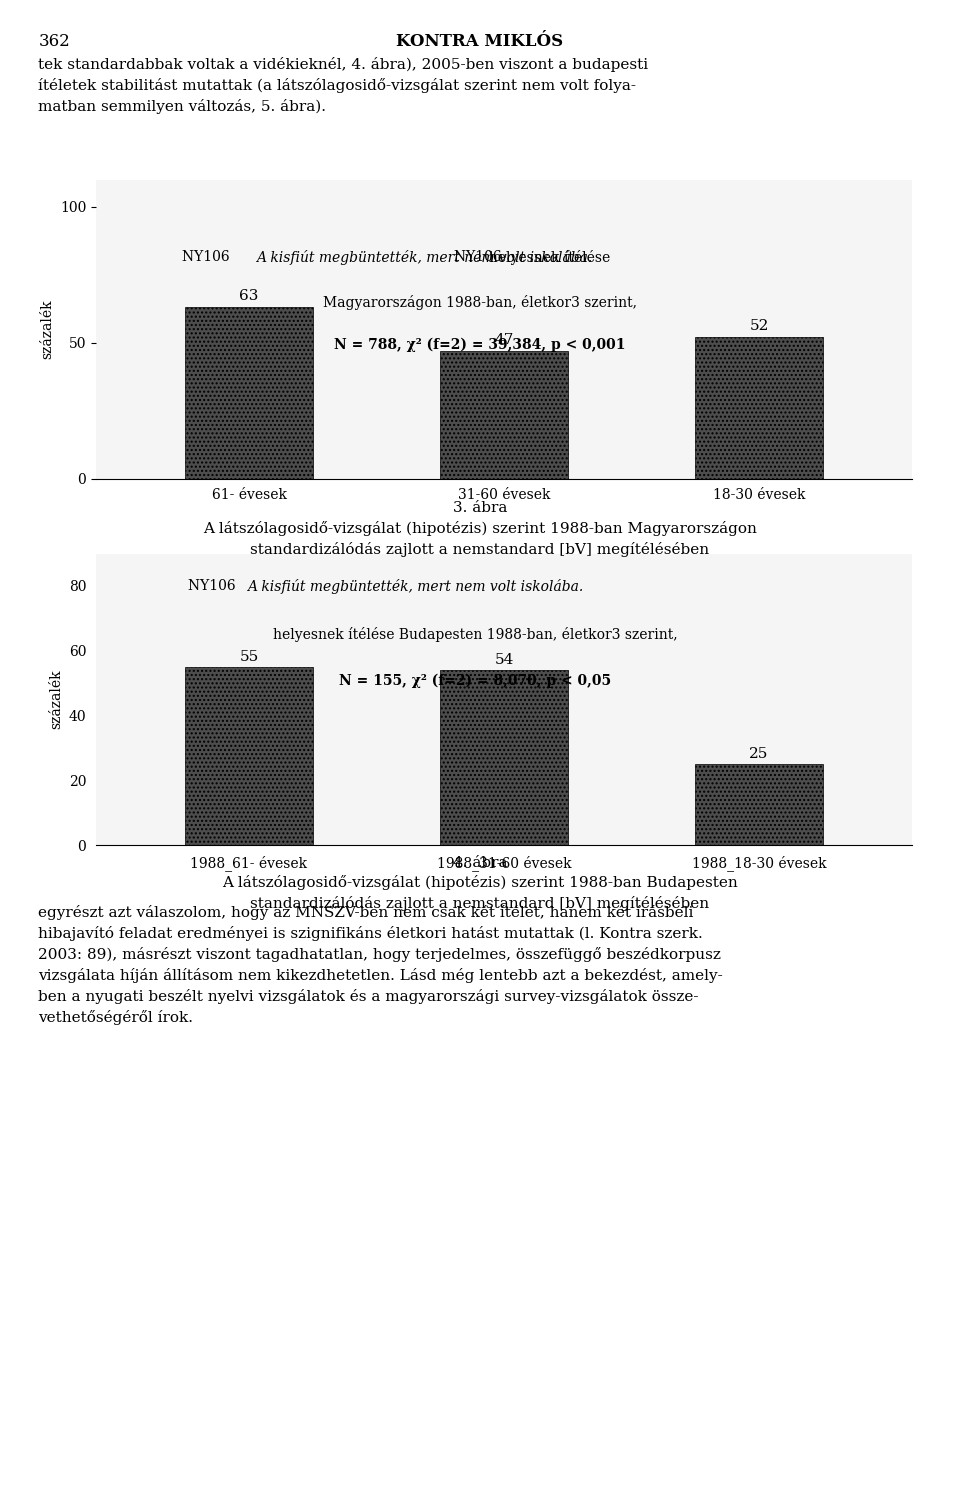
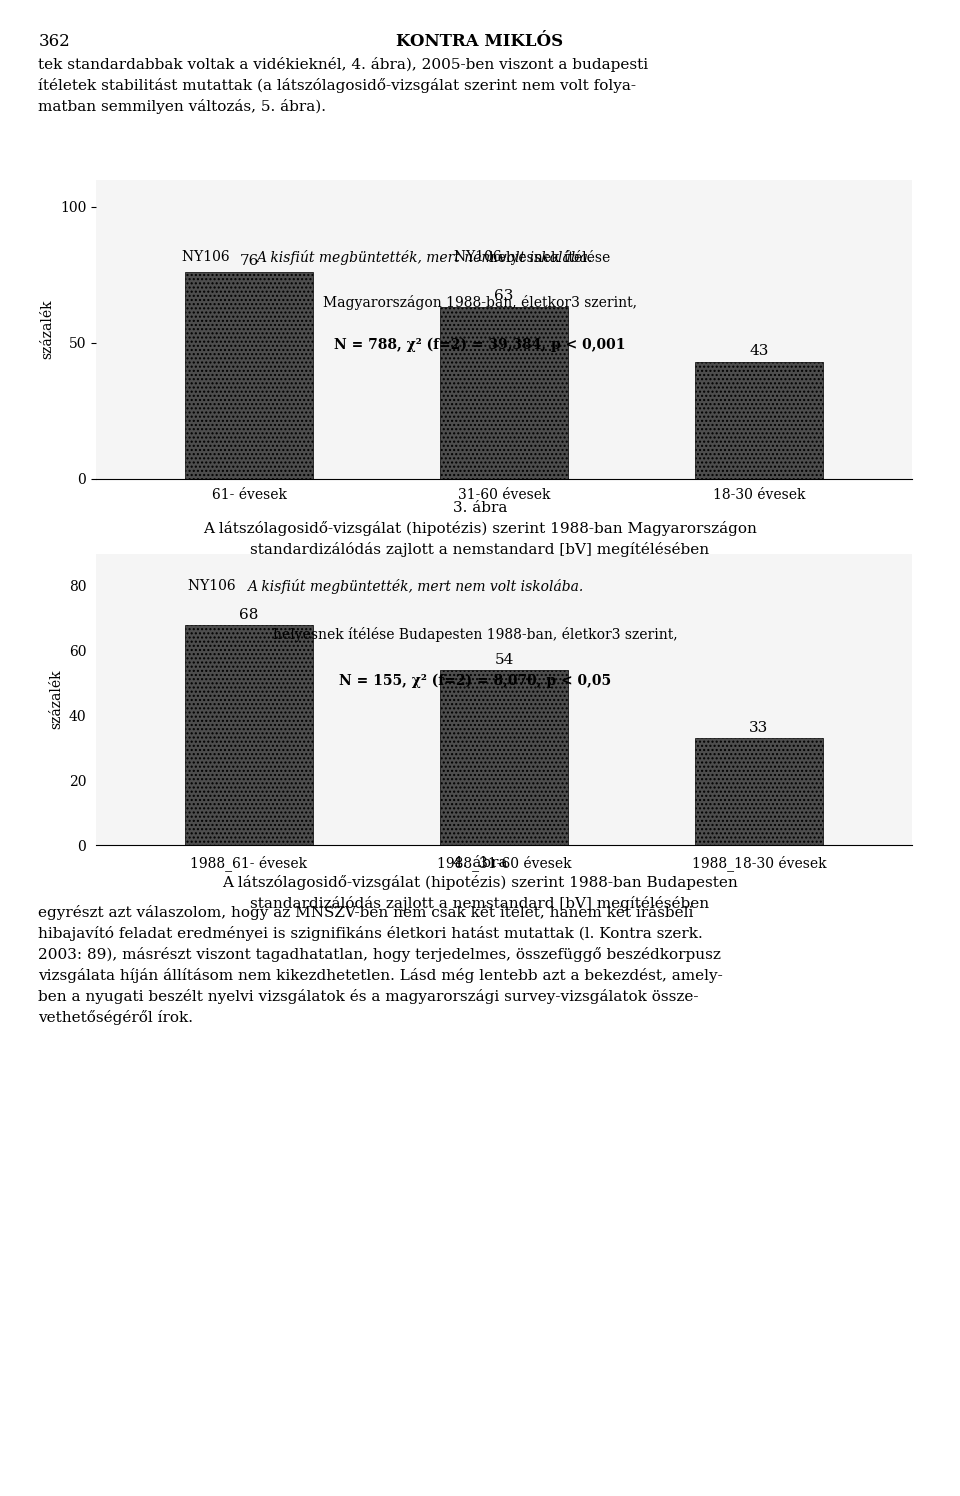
61- évesek: 63 -> 76
31-60 évesek: 47 -> 63
18-30 évesek: 52 -> 43
1988_61- évesek: 55 -> 68
1988_18-30 évesek: 25 -> 33
